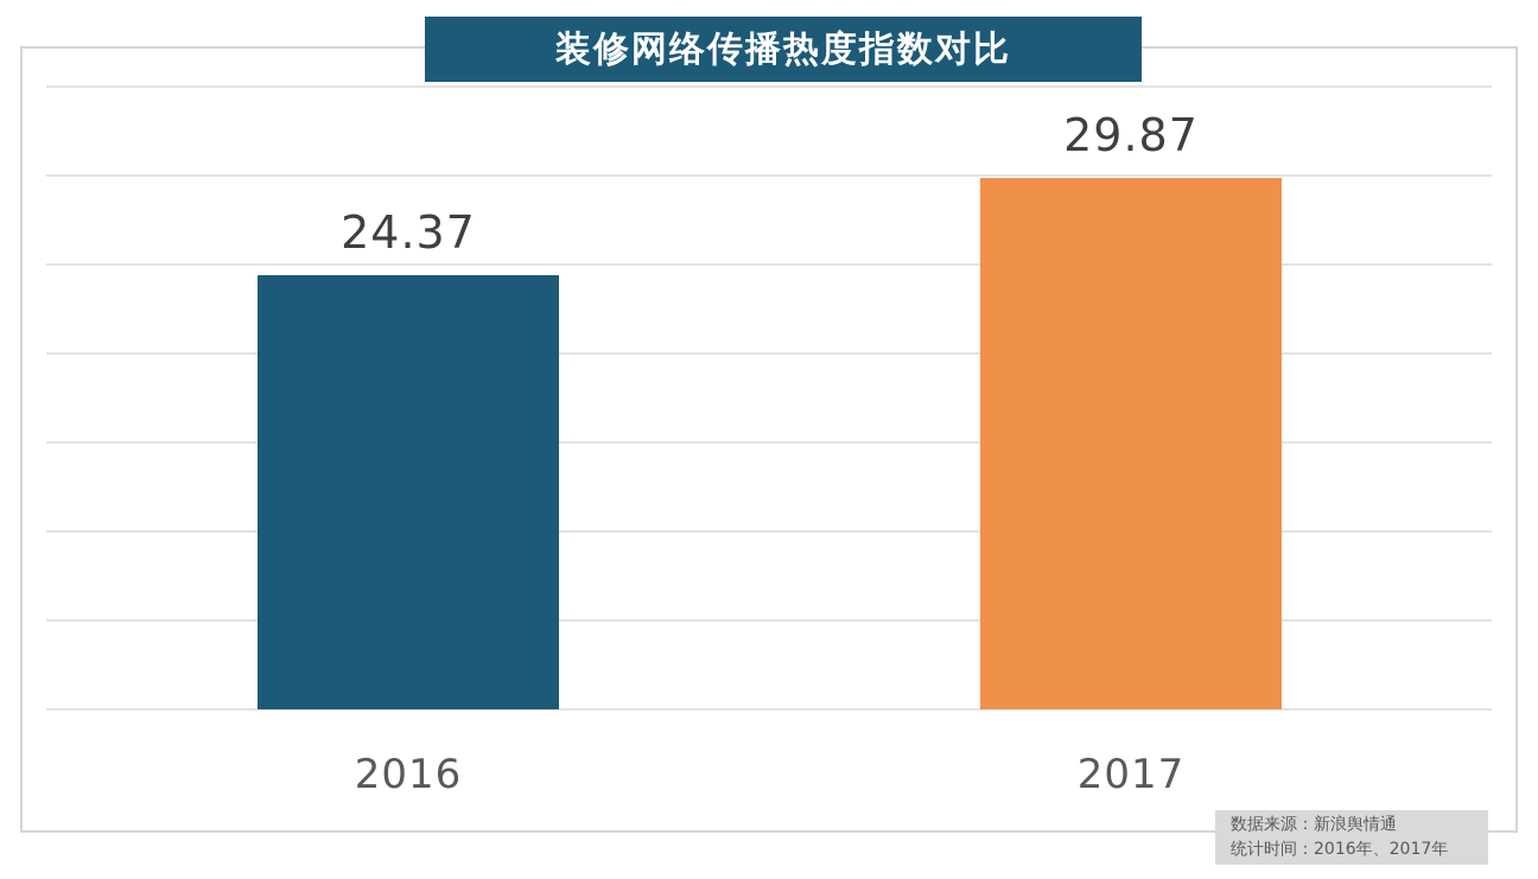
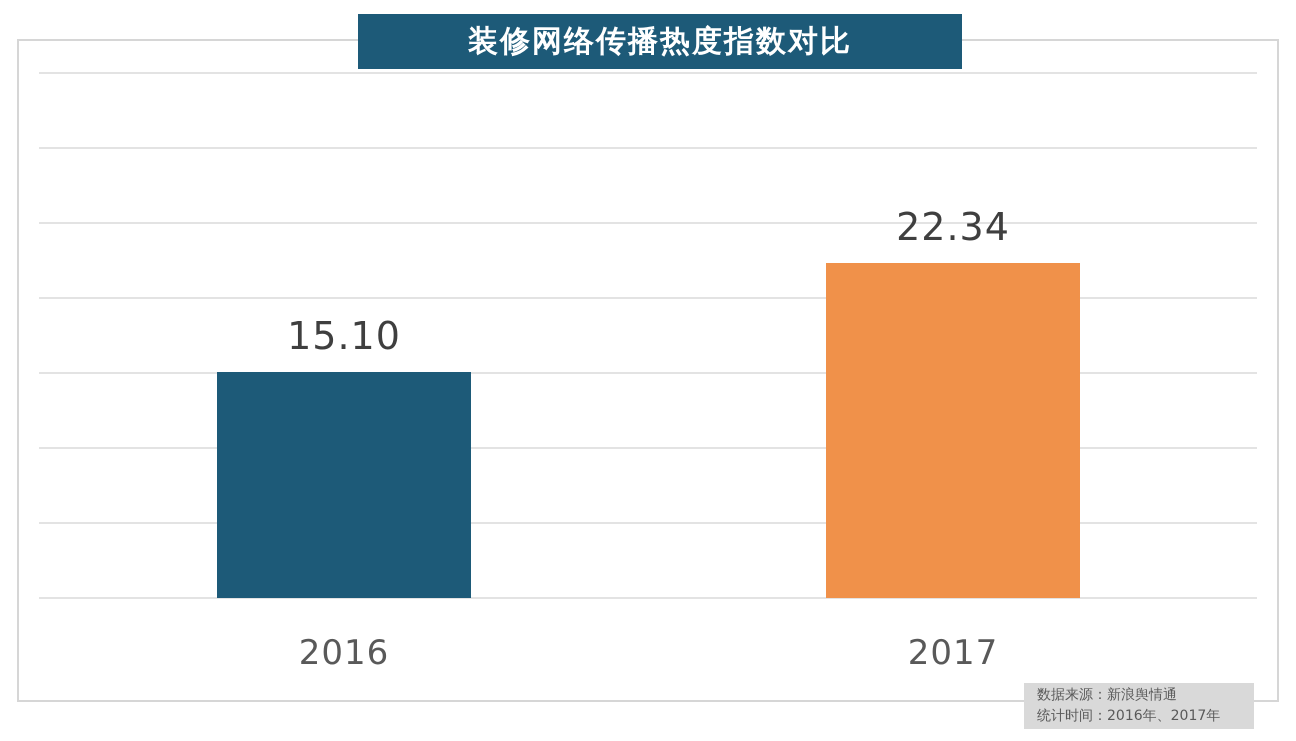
2016: 24.37 -> 15.10
2017: 29.87 -> 22.34
